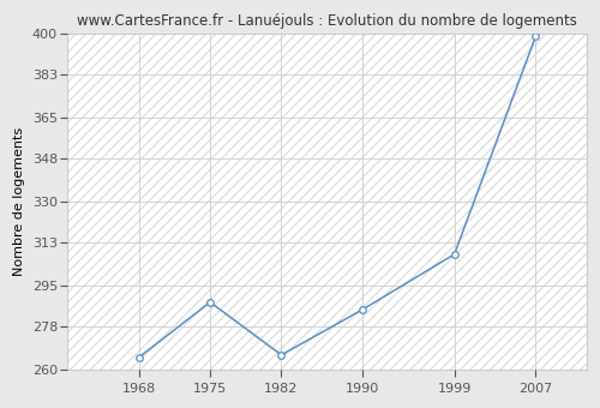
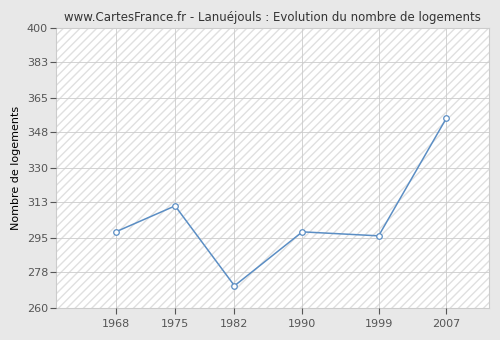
1968: 265 -> 298
1975: 288 -> 311
1982: 266 -> 271
1990: 285 -> 298
1999: 308 -> 296
2007: 399 -> 355
